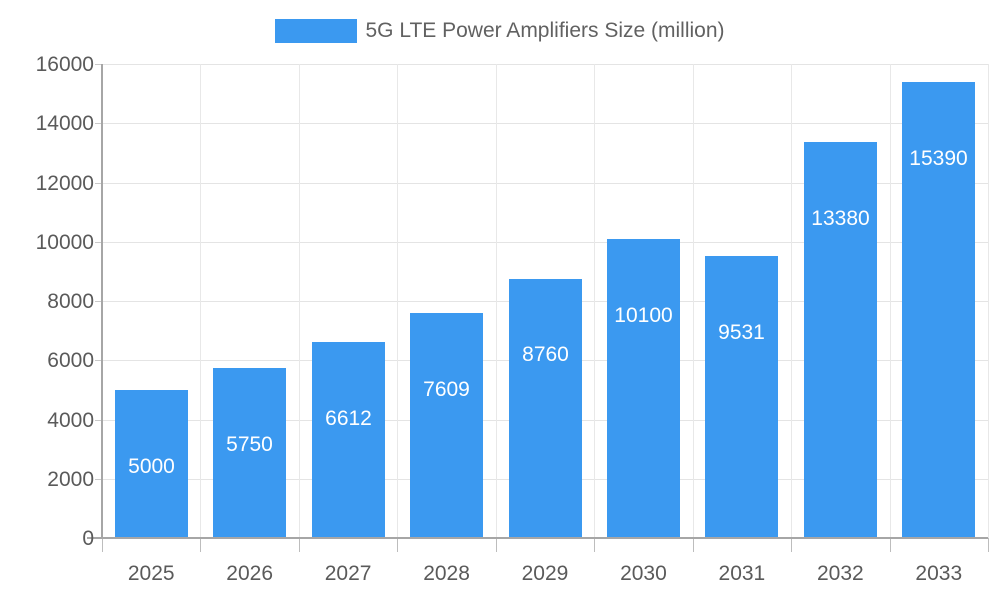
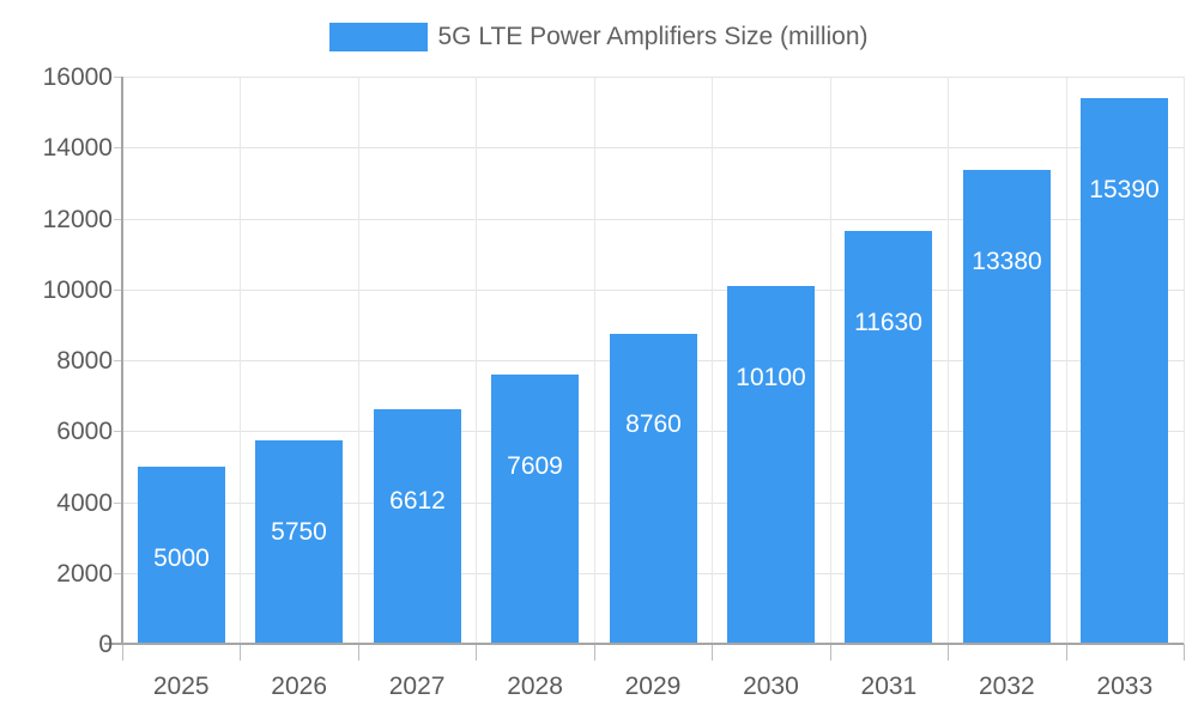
2031: 9531 -> 11630
